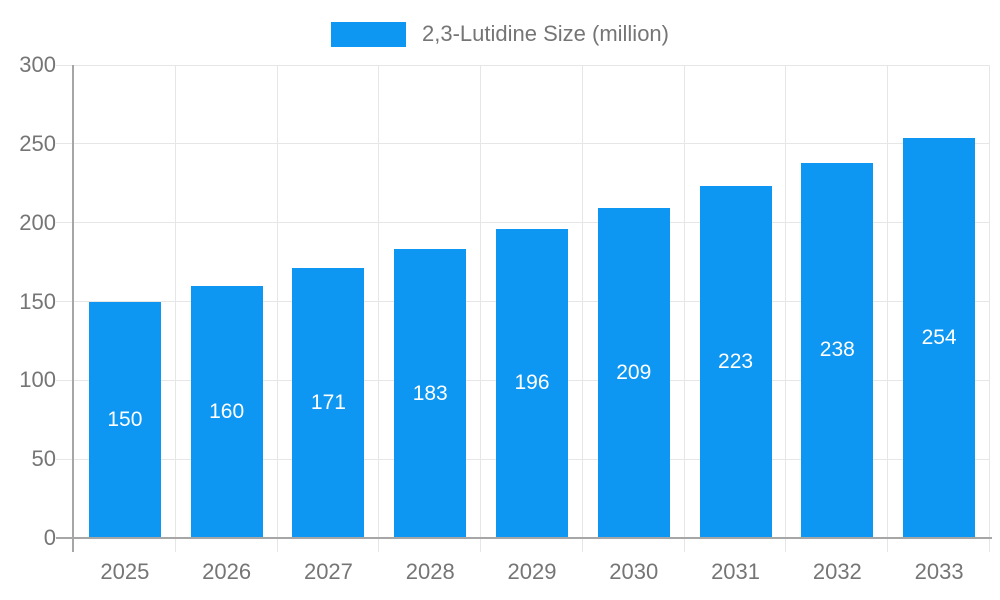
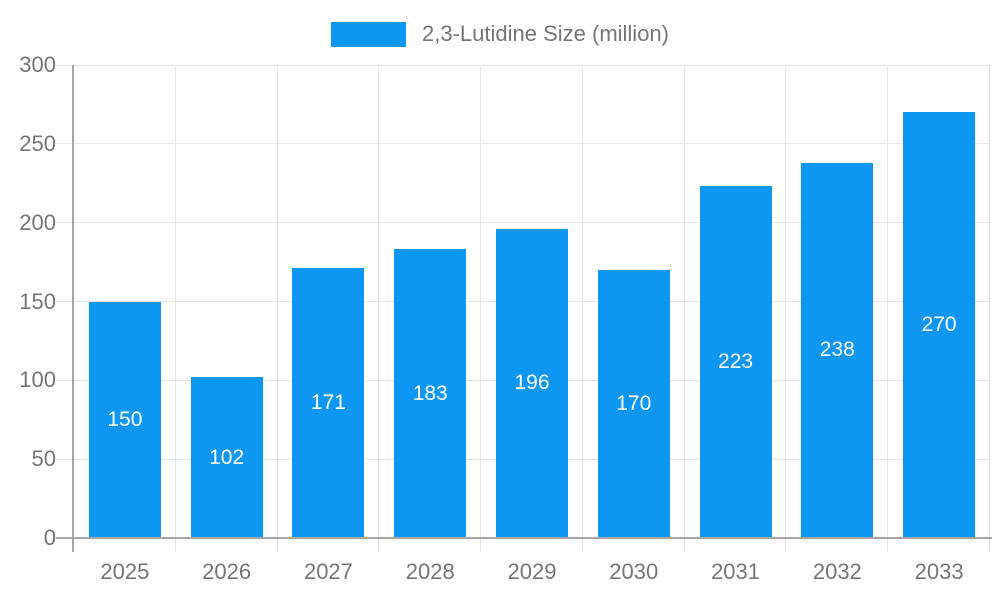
2026: 160 -> 102
2030: 209 -> 170
2033: 254 -> 270
